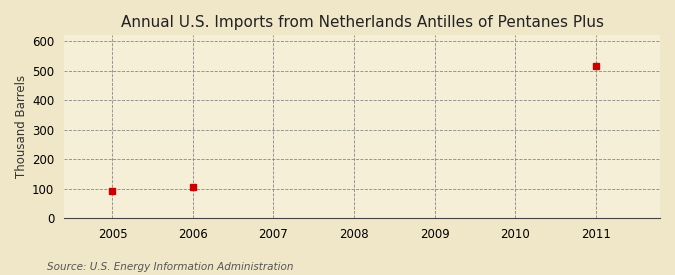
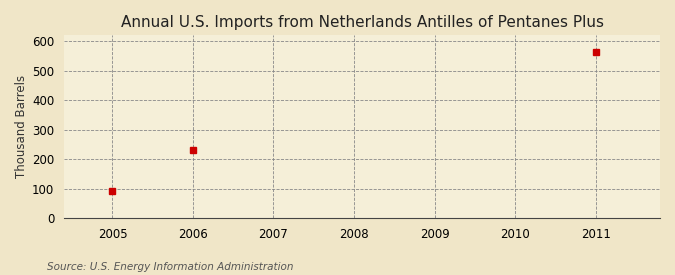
2006: 105 -> 230
2011: 515 -> 565
